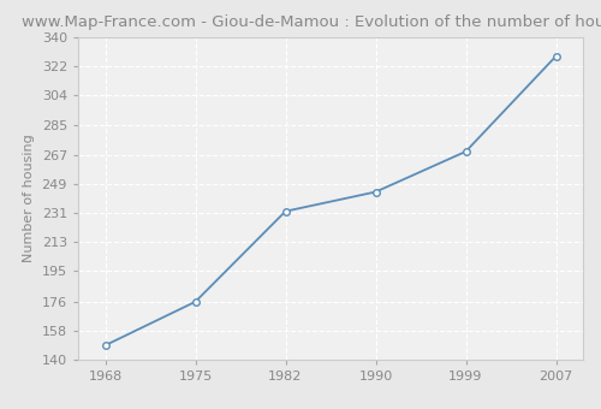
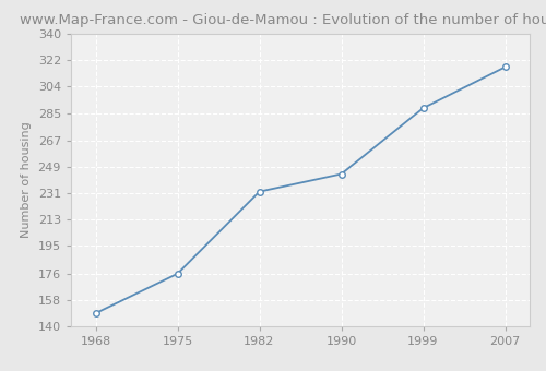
1999: 269 -> 289
2007: 328 -> 317
